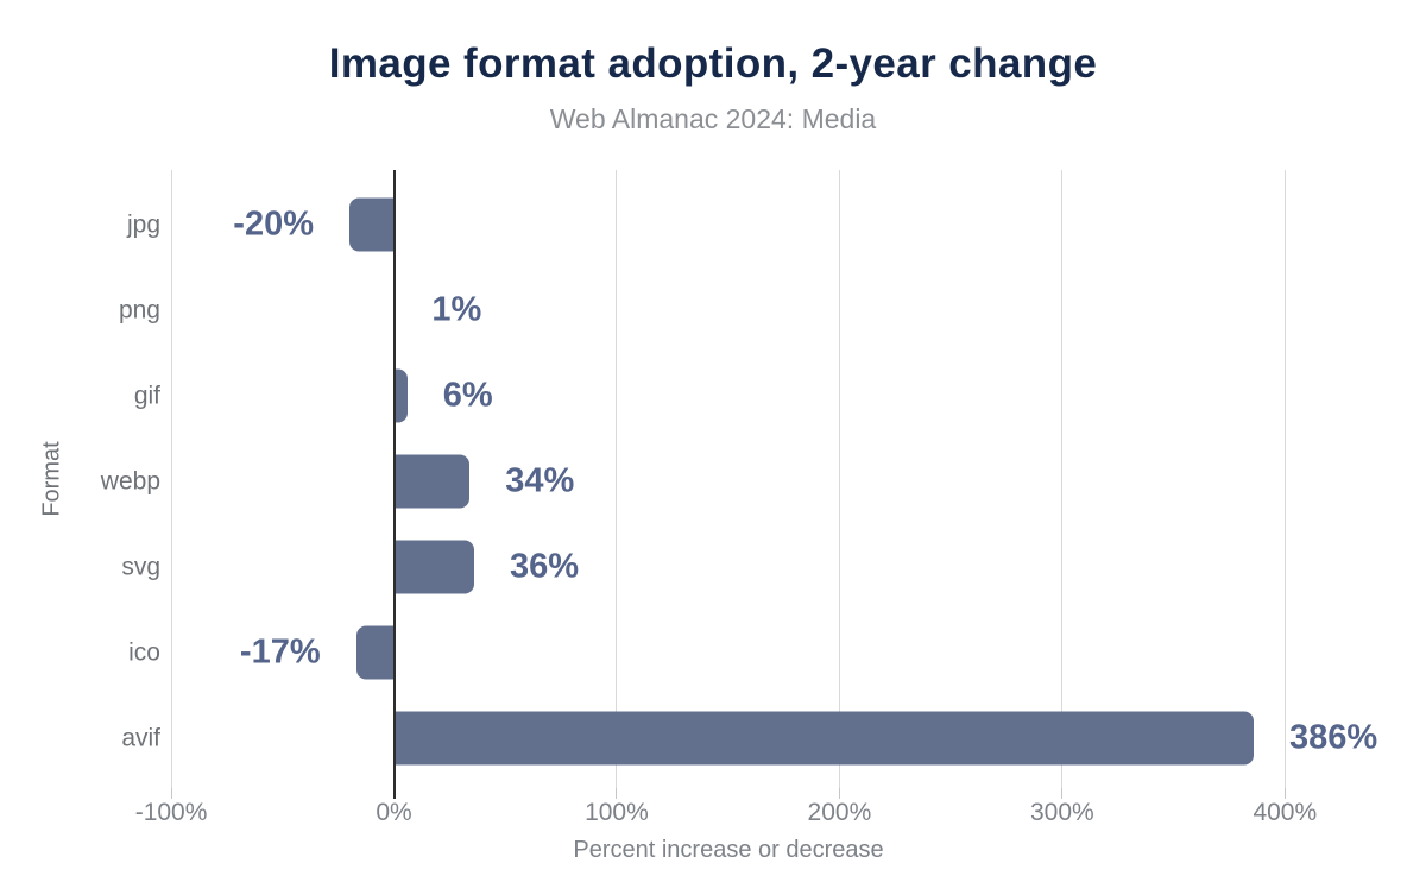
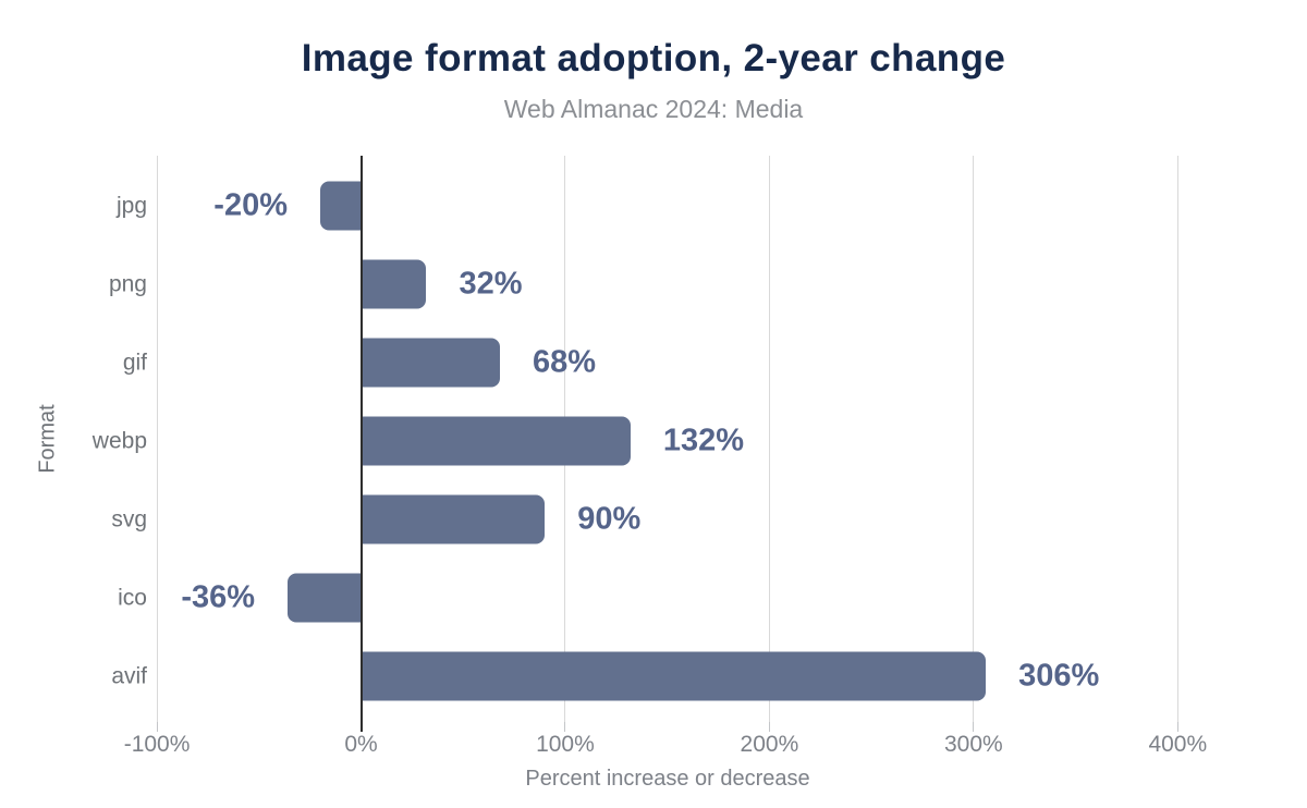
png: 1% -> 32%
gif: 6% -> 68%
webp: 34% -> 132%
svg: 36% -> 90%
ico: -17% -> -36%
avif: 386% -> 306%
